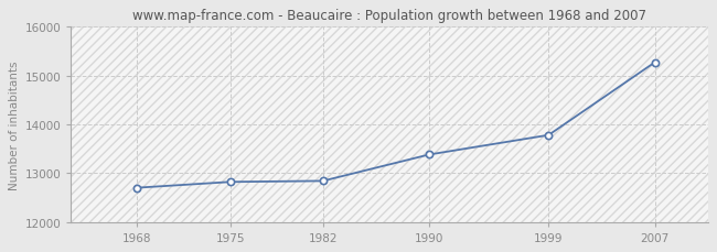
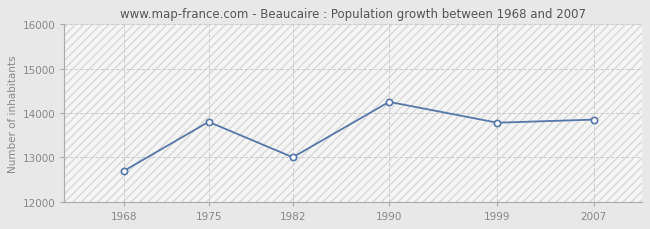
1975: 12820 -> 13800
1982: 12840 -> 13000
1990: 13380 -> 14250
2007: 15270 -> 13850
